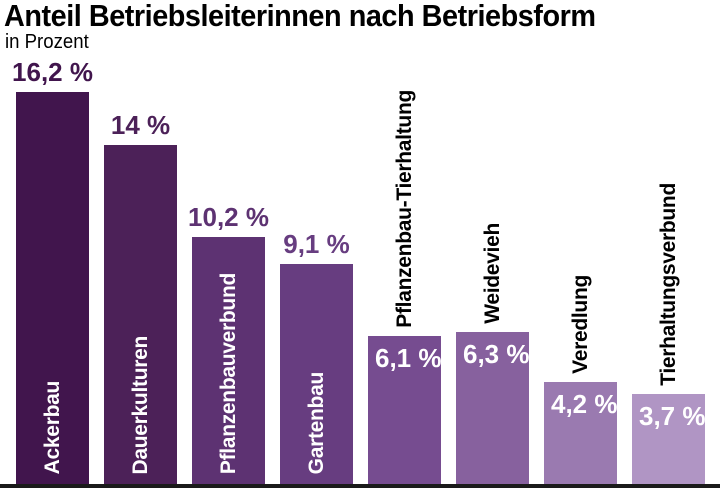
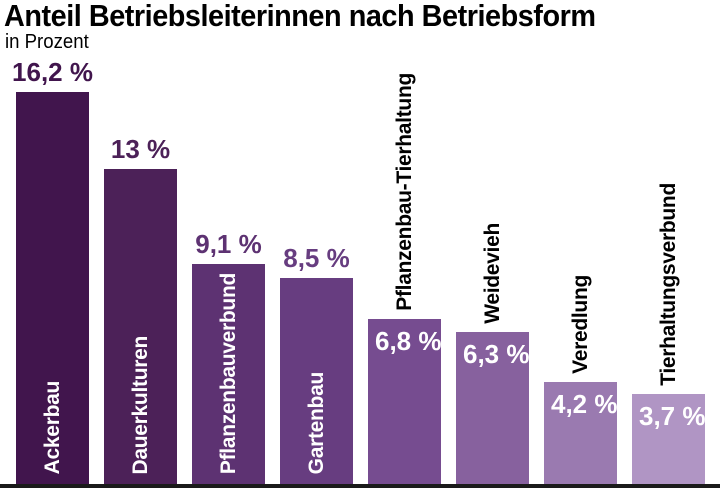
Dauerkulturen: 14 -> 13
Pflanzenbauverbund: 10,2 -> 9,1
Gartenbau: 9,1 -> 8,5
Pflanzenbau-Tierhaltung: 6,1 -> 6,8
